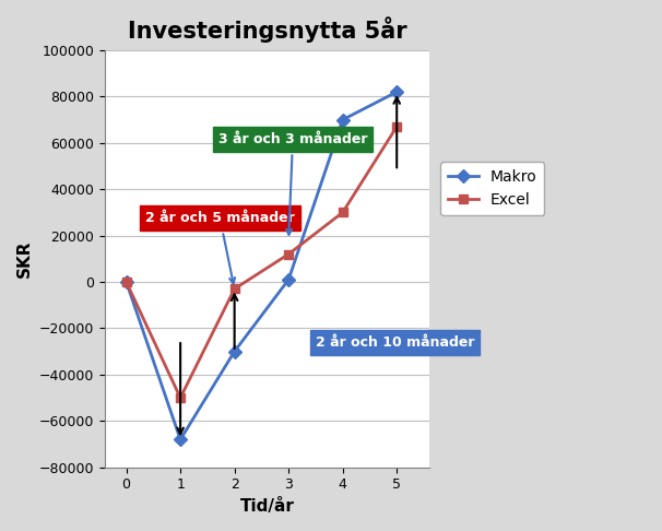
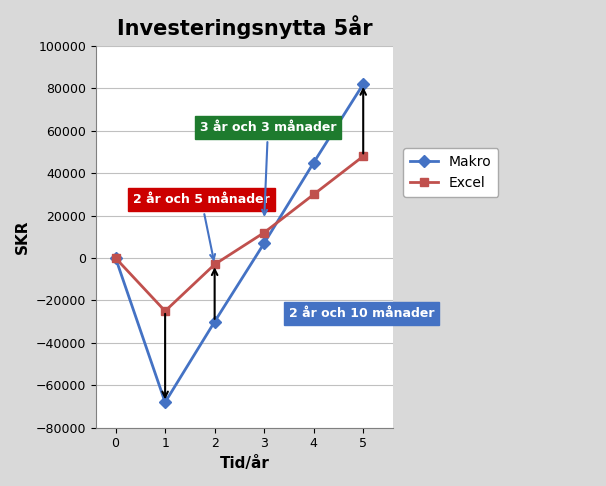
Excel/1: -50000 -> -25000
Makro/3: 1000 -> 7000
Makro/4: 70000 -> 45000
Excel/5: 67000 -> 48000
